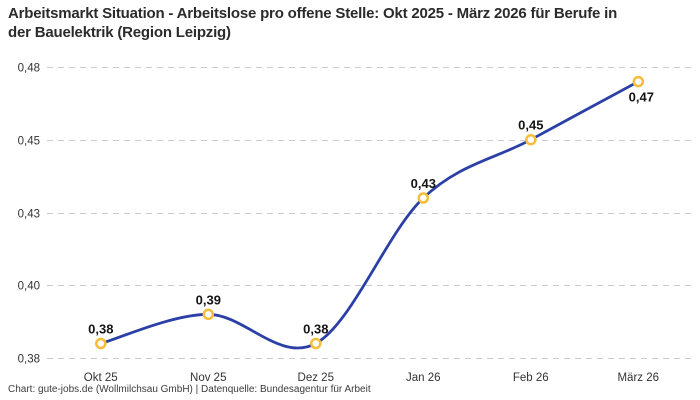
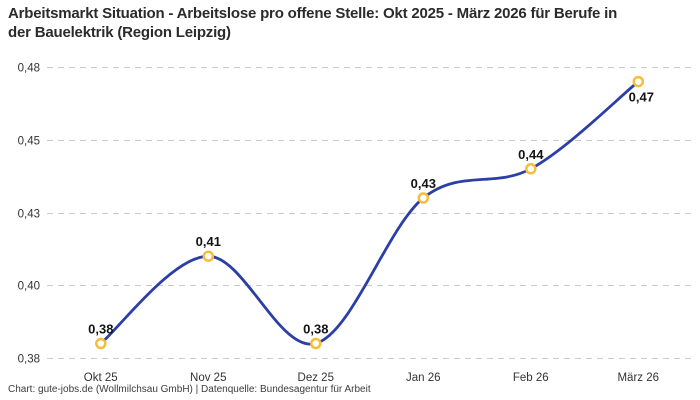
Nov 25: 0,39 -> 0,41
Feb 26: 0,45 -> 0,44
